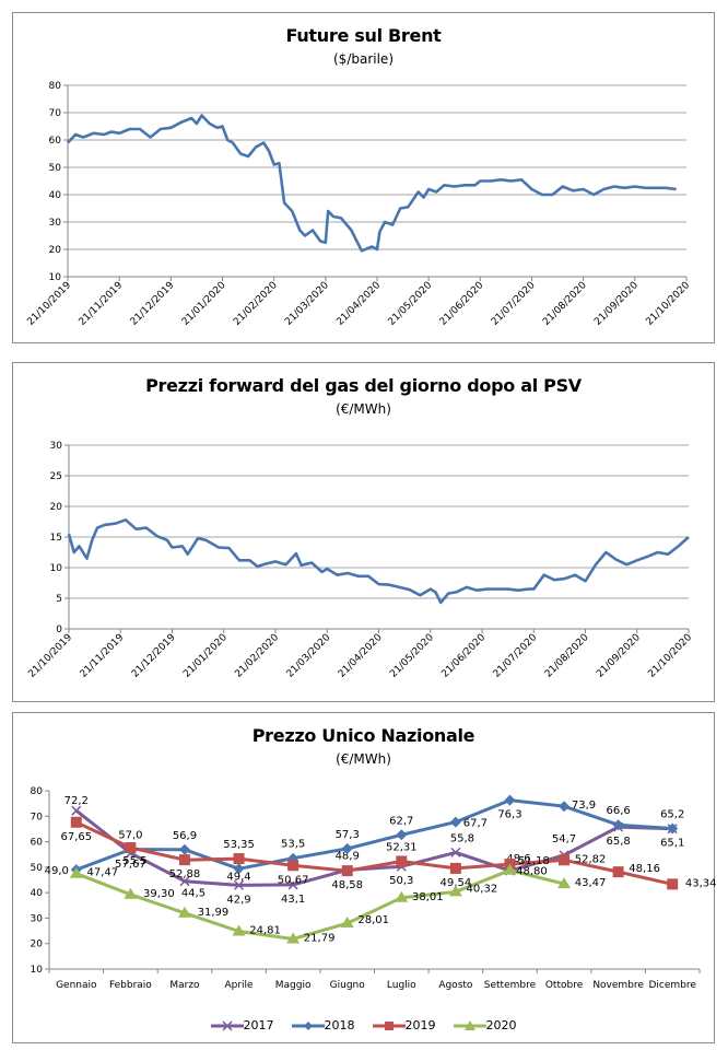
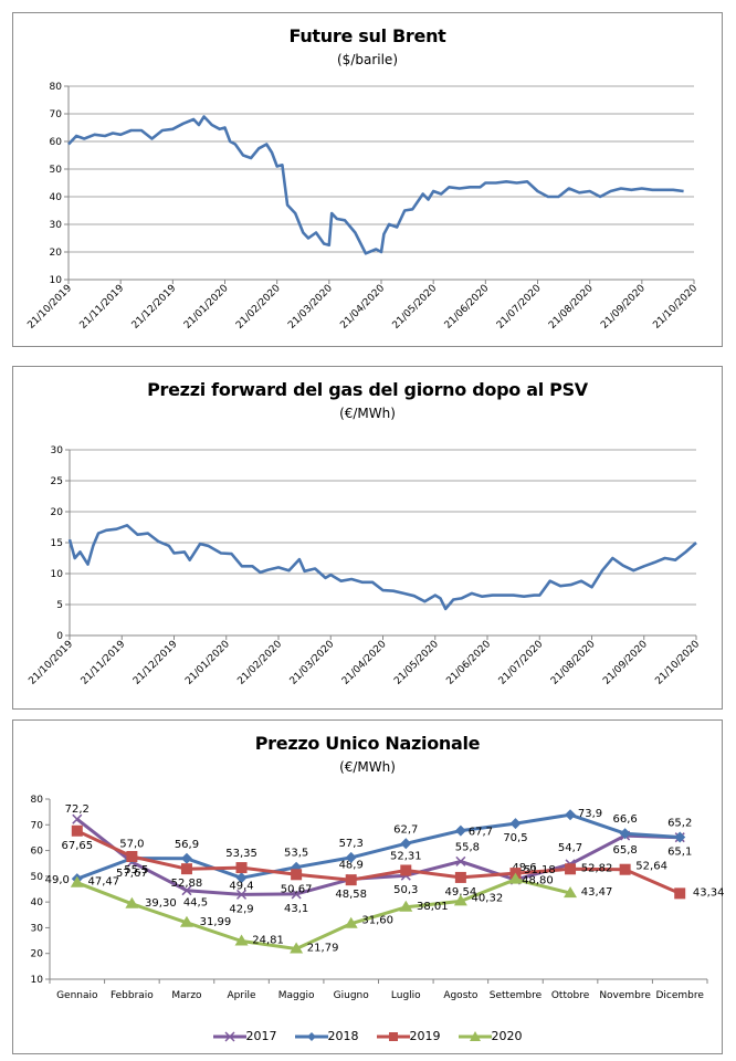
Prezzo Unico Nazionale/2020/Giugno: 28,01 -> 31,60
Prezzo Unico Nazionale/2018/Settembre: 76,3 -> 70,5
Prezzo Unico Nazionale/2019/Novembre: 48,16 -> 52,64
